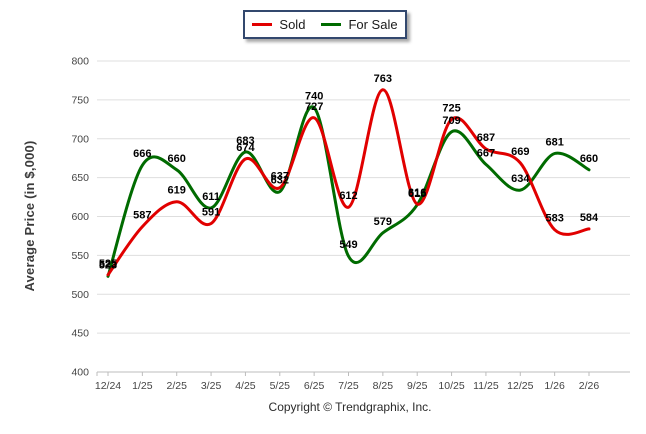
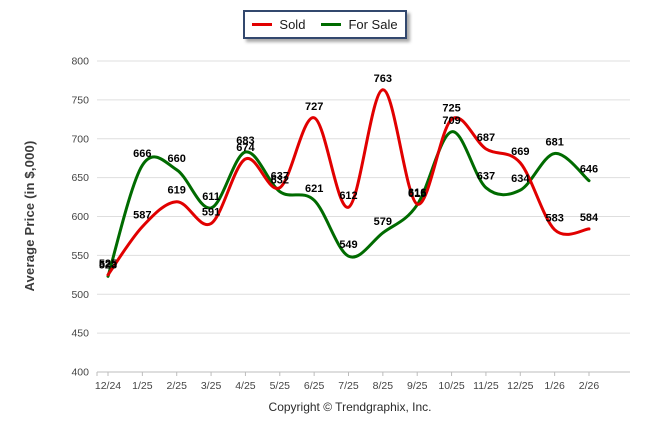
For Sale/6/25: 740 -> 621
For Sale/11/25: 667 -> 637
For Sale/2/26: 660 -> 646
